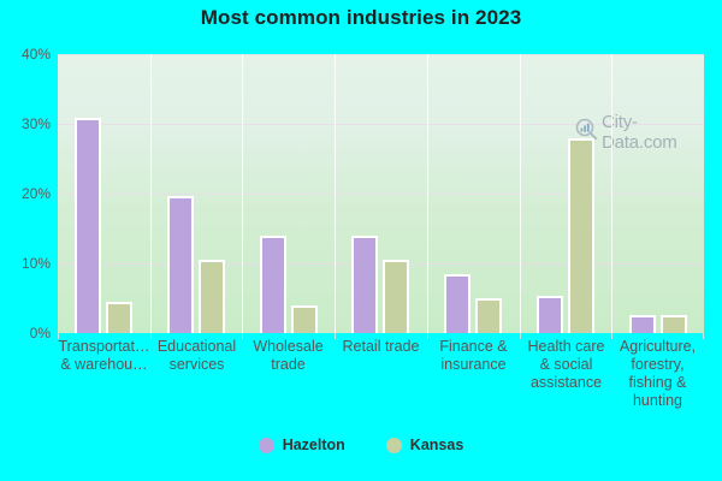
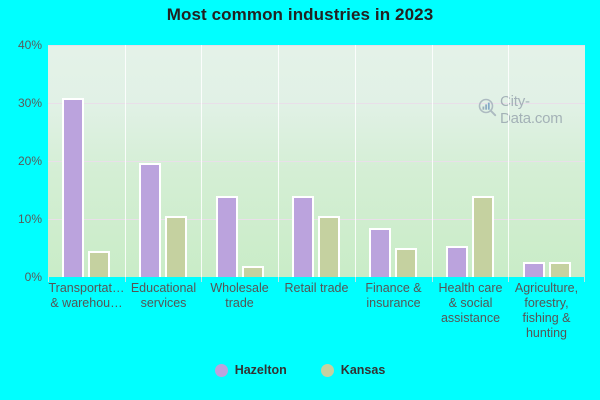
Kansas/Wholesale trade: 4% -> 2%
Kansas/Health care & social assistance: 28% -> 14%
